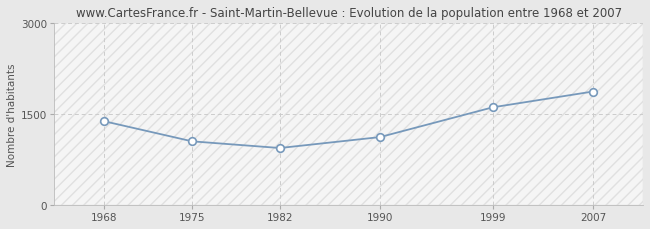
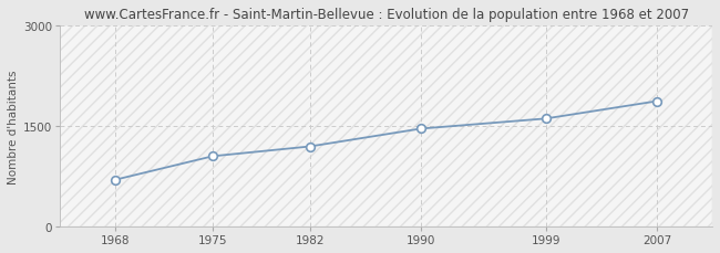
1968: 1380 -> 700
1982: 940 -> 1200
1990: 1120 -> 1460
